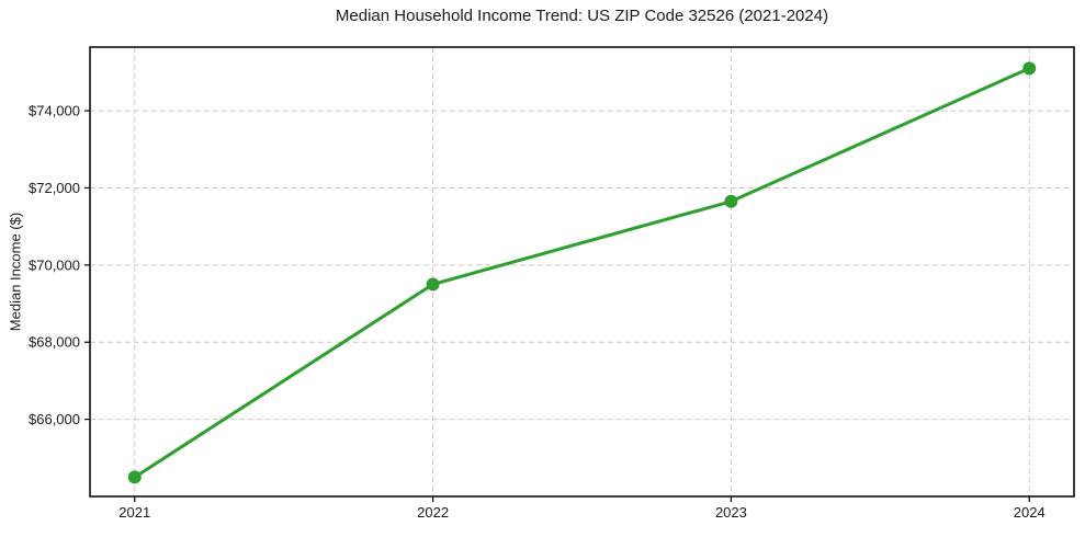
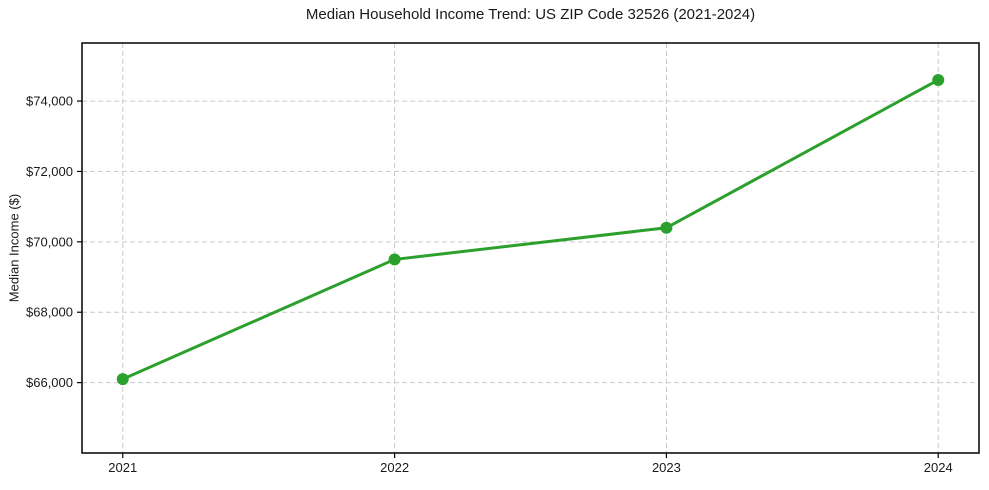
2021: $64500 -> $66100
2023: $71600 -> $70400
2024: $75100 -> $74600
